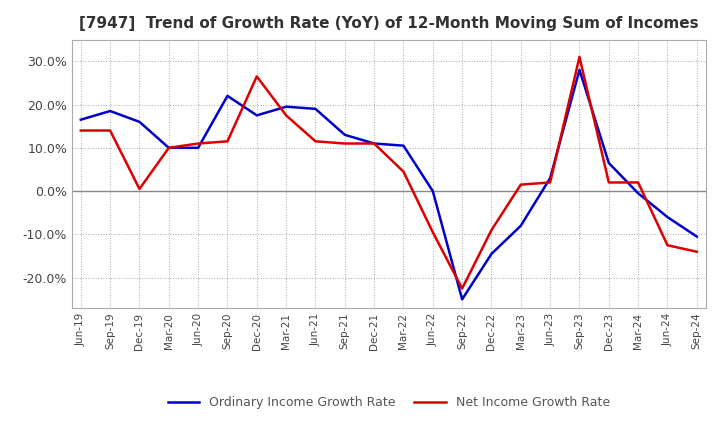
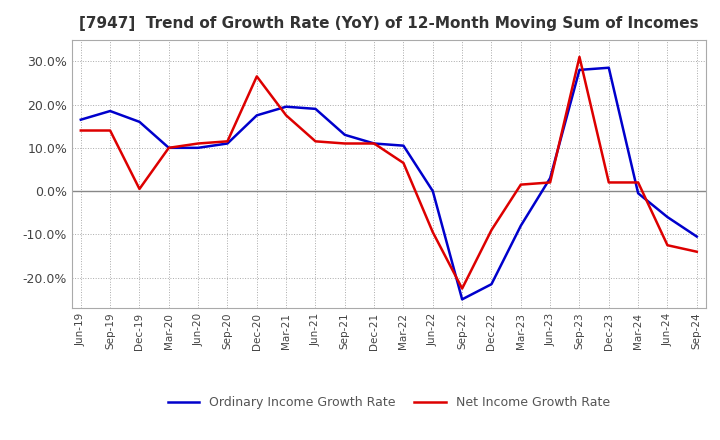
Ordinary Income Growth Rate/Sep-20: 22.0% -> 11.0%
Net Income Growth Rate/Mar-22: 4.5% -> 6.5%
Ordinary Income Growth Rate/Dec-22: -14.5% -> -21.5%
Ordinary Income Growth Rate/Dec-23: 6.5% -> 28.5%
